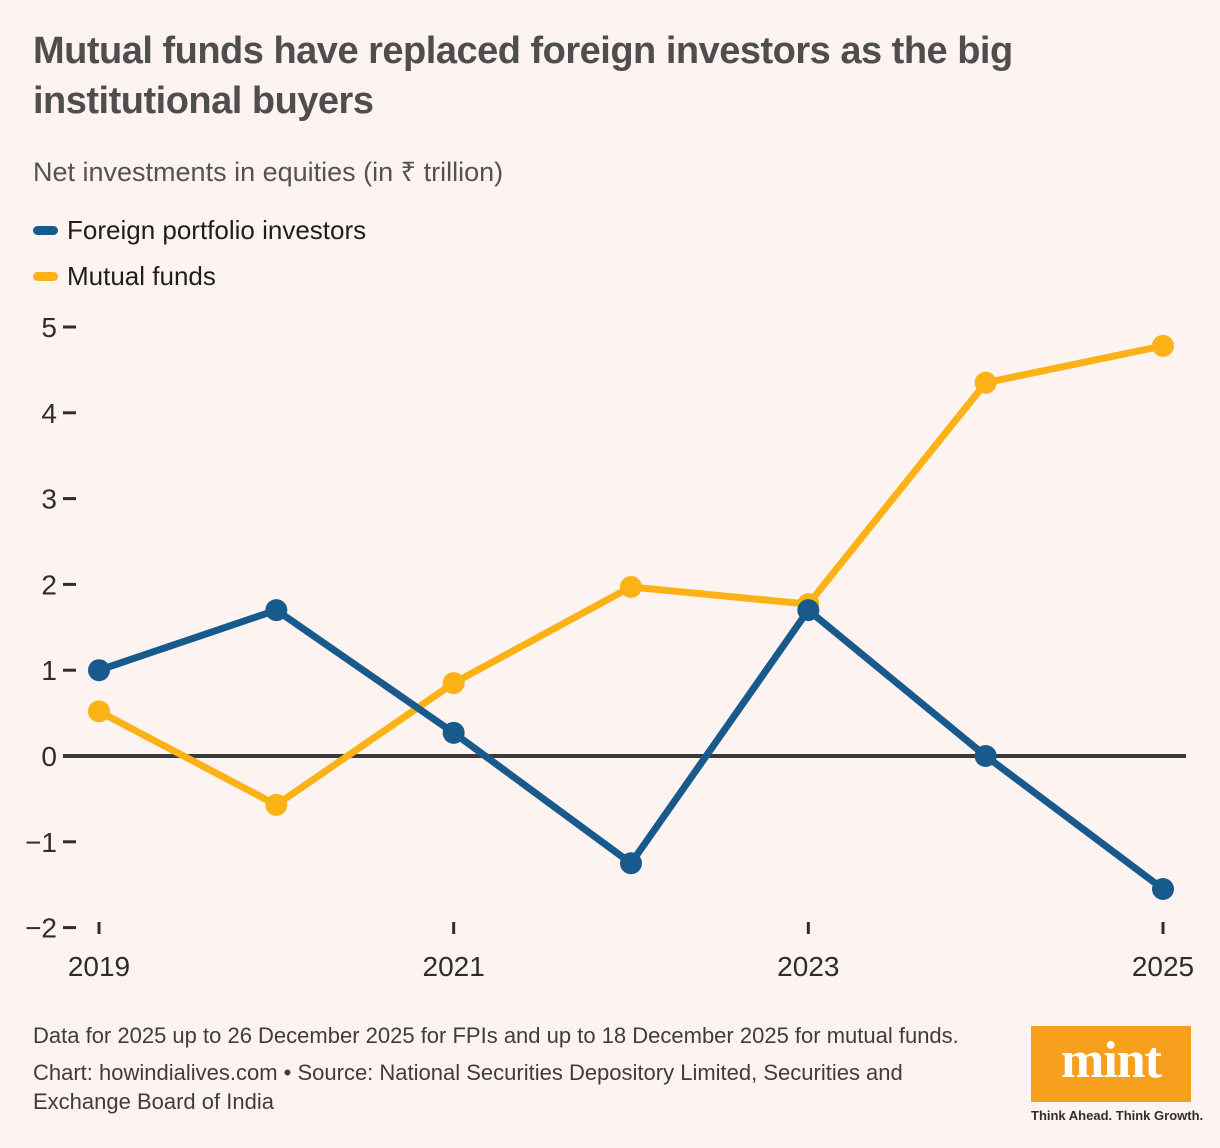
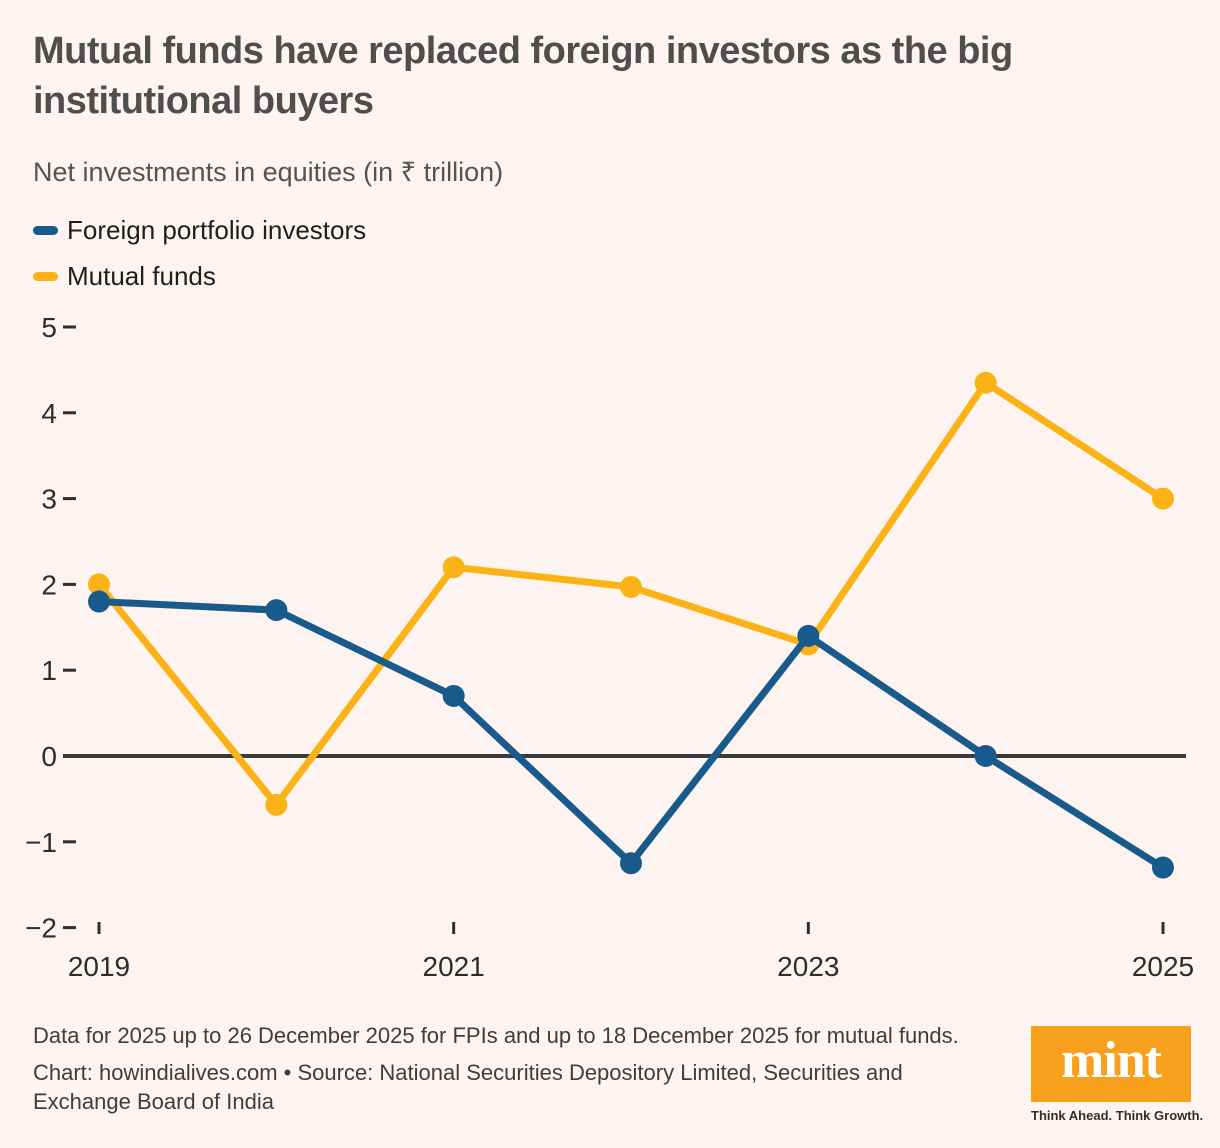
Foreign portfolio investors/2019: 1.0 -> 1.8
Mutual funds/2019: 0.5 -> 2.0
Foreign portfolio investors/2021: 0.3 -> 0.7
Mutual funds/2021: 0.8 -> 2.2
Foreign portfolio investors/2023: 1.7 -> 1.4
Mutual funds/2023: 1.8 -> 1.3
Foreign portfolio investors/2025: -1.6 -> -1.3
Mutual funds/2025: 4.8 -> 3.0
